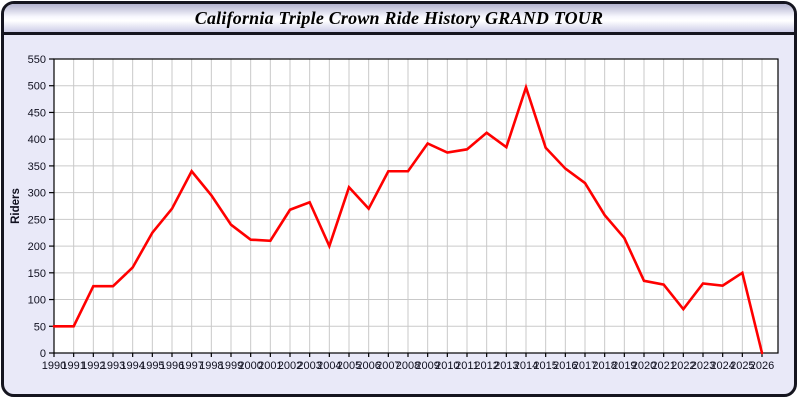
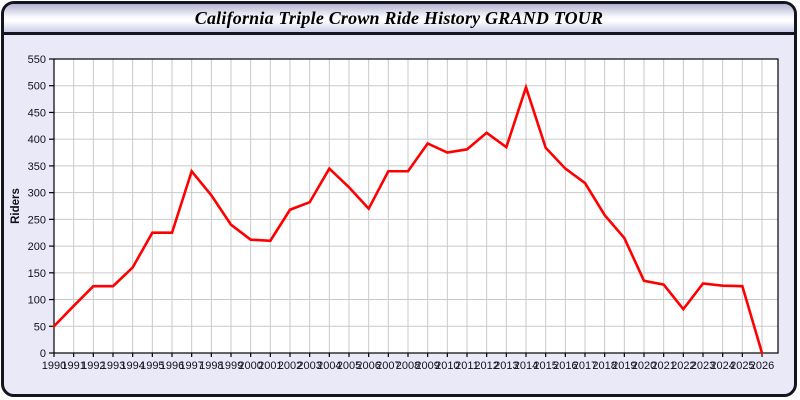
1991: 50 -> 90
1996: 270 -> 220
2004: 200 -> 340
2025: 150 -> 120
